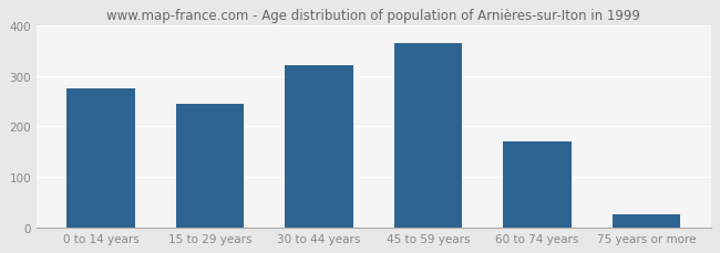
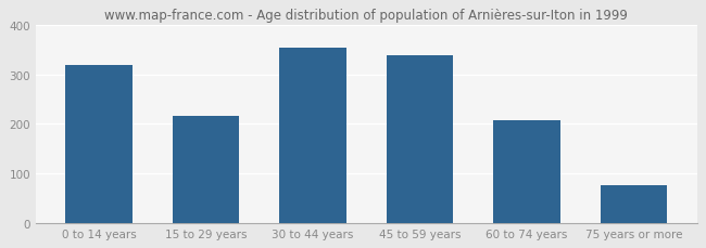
0 to 14 years: 275 -> 318
15 to 29 years: 245 -> 216
30 to 44 years: 320 -> 354
45 to 59 years: 365 -> 339
60 to 74 years: 170 -> 207
75 years or more: 25 -> 77
